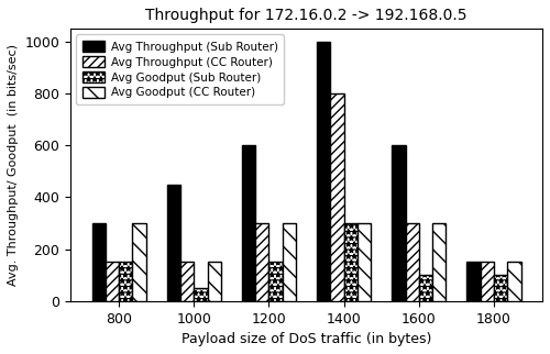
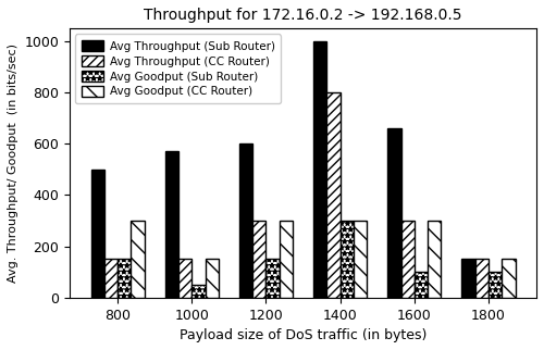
Avg Throughput (Sub Router)/800: 300 -> 500
Avg Throughput (Sub Router)/1000: 450 -> 570
Avg Throughput (Sub Router)/1600: 600 -> 660
